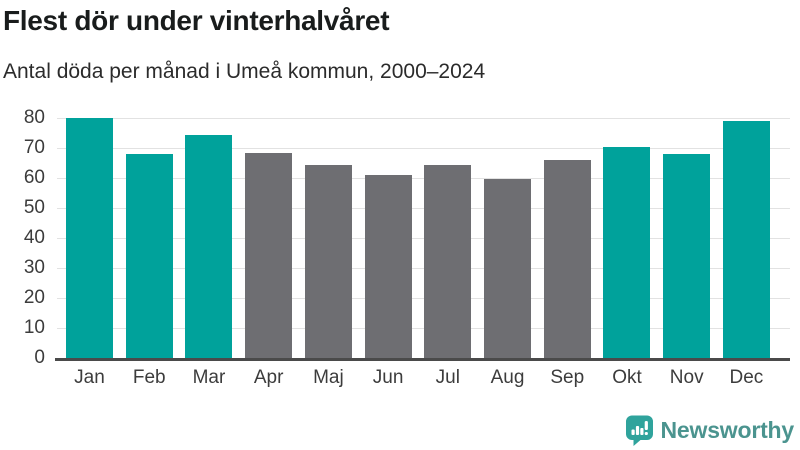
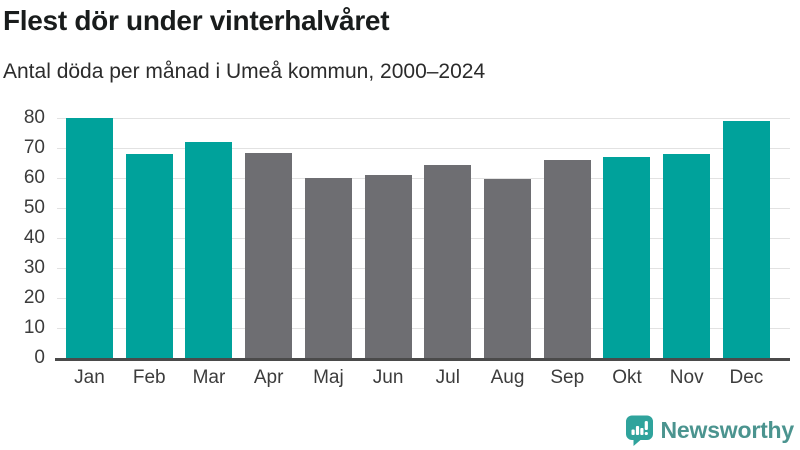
Mar: 74 -> 72
Maj: 64 -> 60
Okt: 70 -> 67
